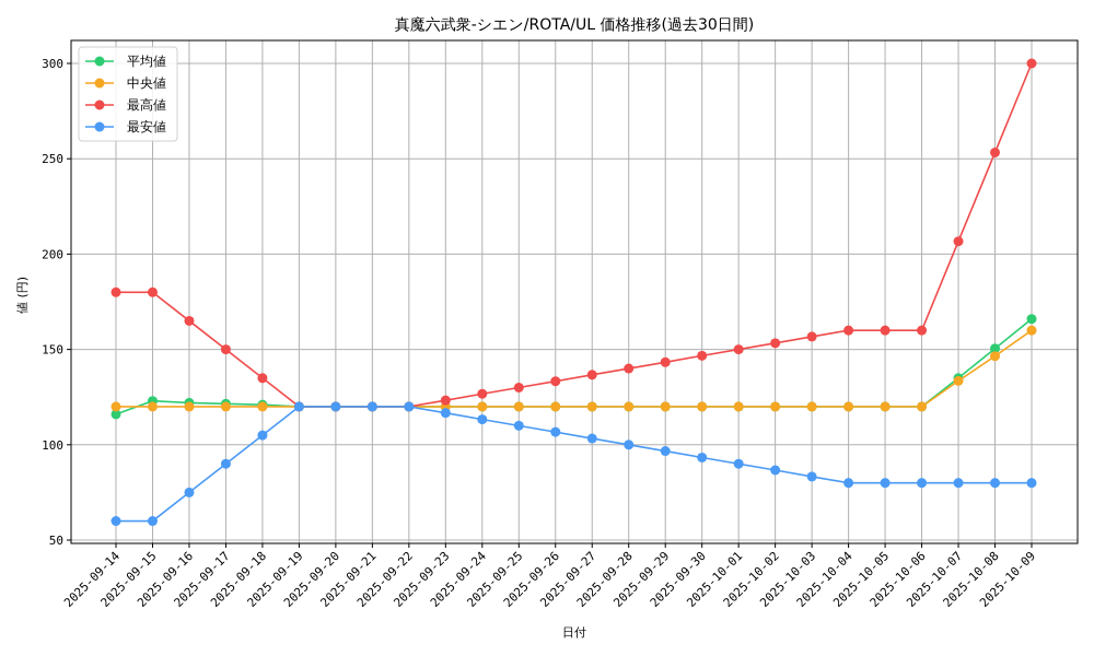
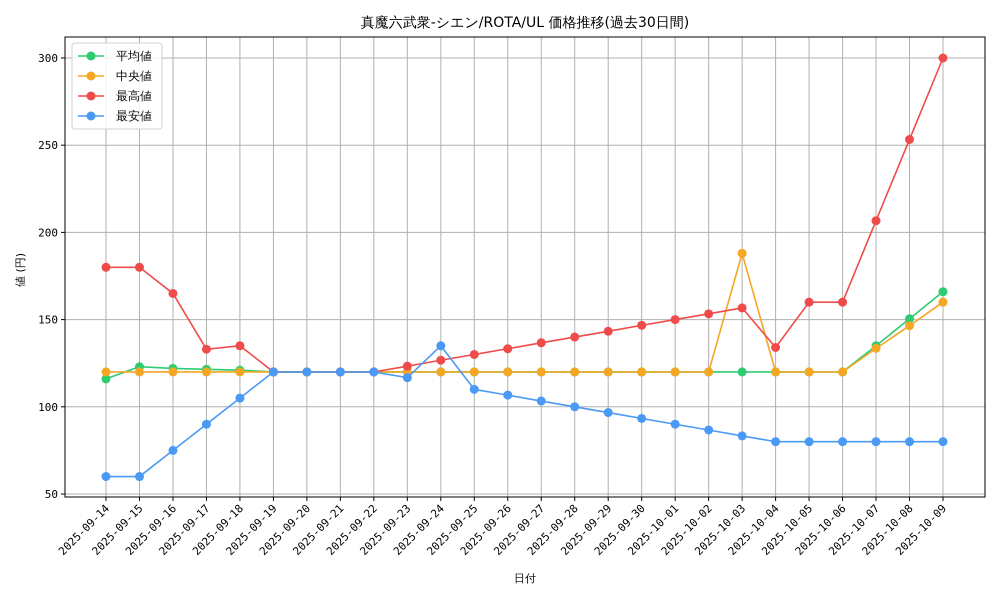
最高値/2025-09-17: 150 -> 133
最安値/2025-09-24: 113 -> 135
中央値/2025-10-03: 120 -> 188
最高値/2025-10-04: 160 -> 134
